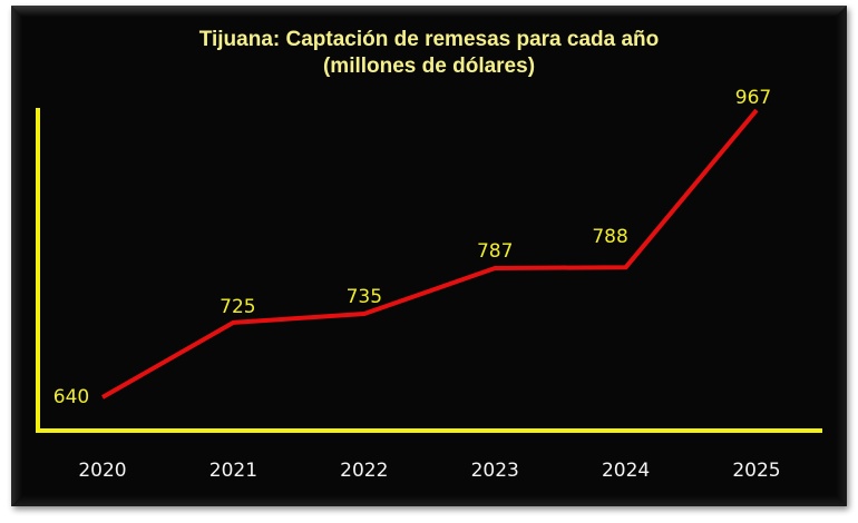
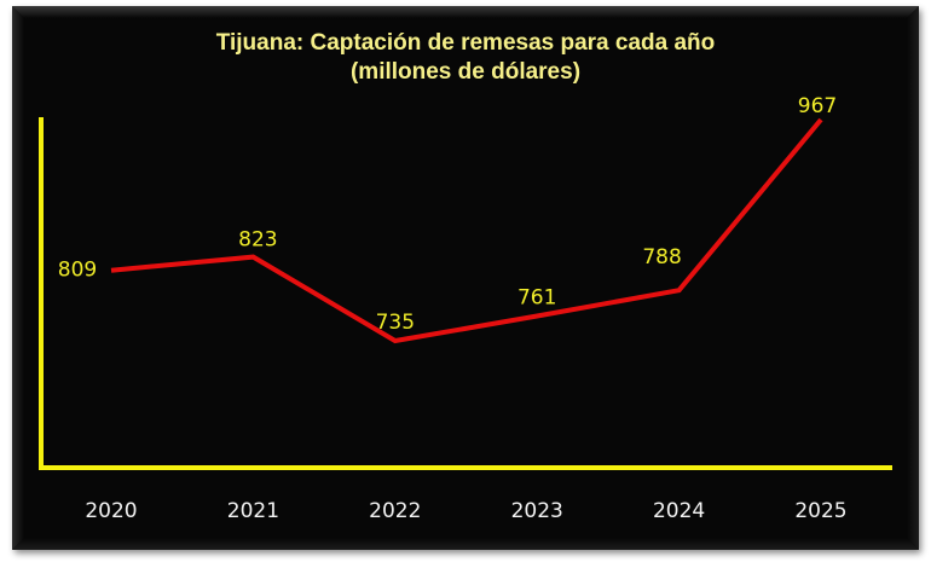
2020: 640 -> 809
2021: 725 -> 823
2023: 787 -> 761
